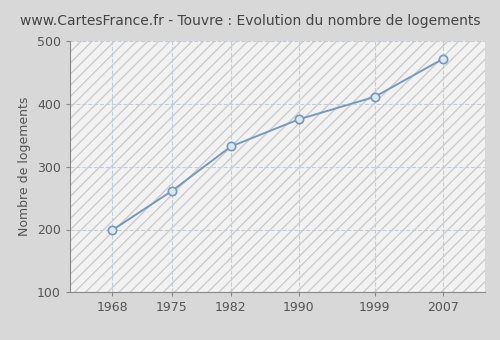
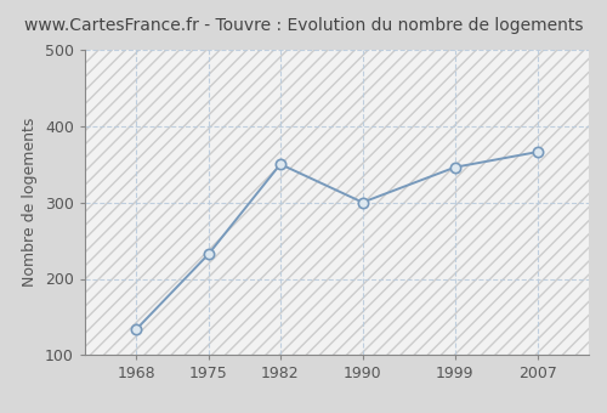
1968: 199 -> 134
1975: 261 -> 232
1982: 332 -> 350
1990: 375 -> 300
1999: 411 -> 346
2007: 471 -> 366
